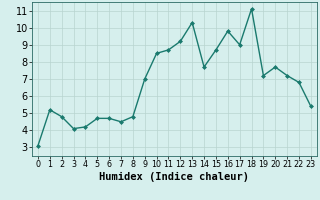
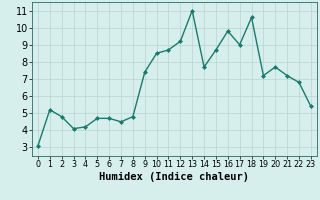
9: 7.0 -> 7.4
13: 10.3 -> 11.0
18: 11.1 -> 10.6
